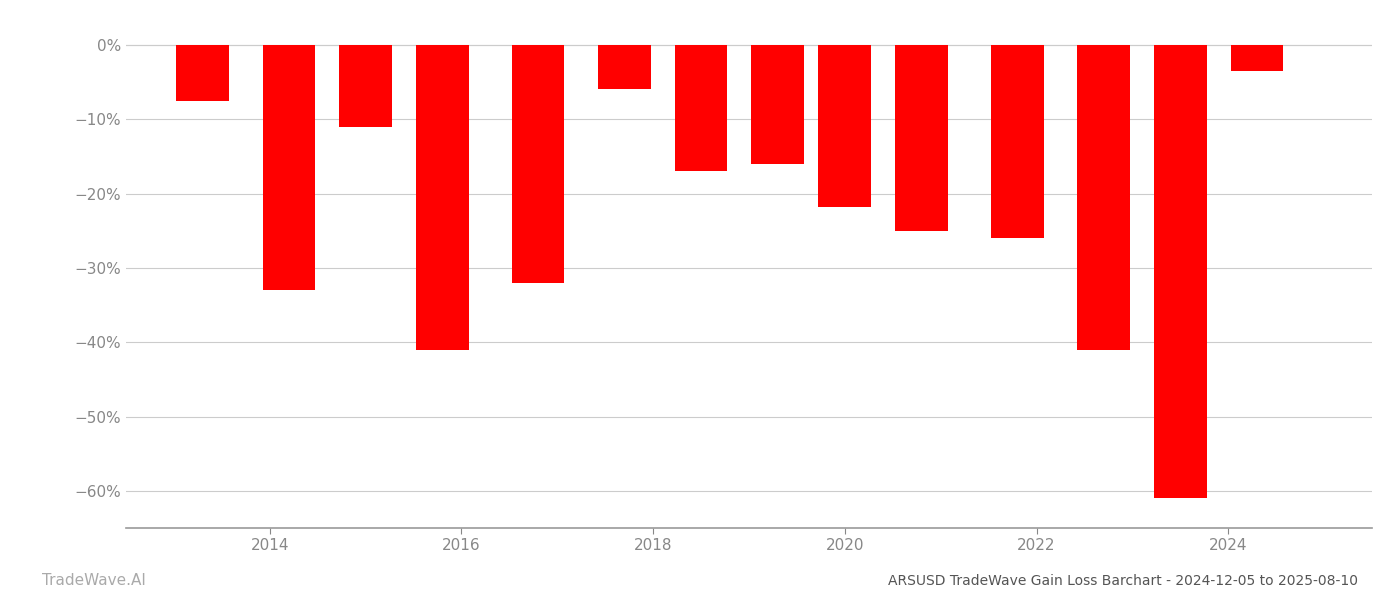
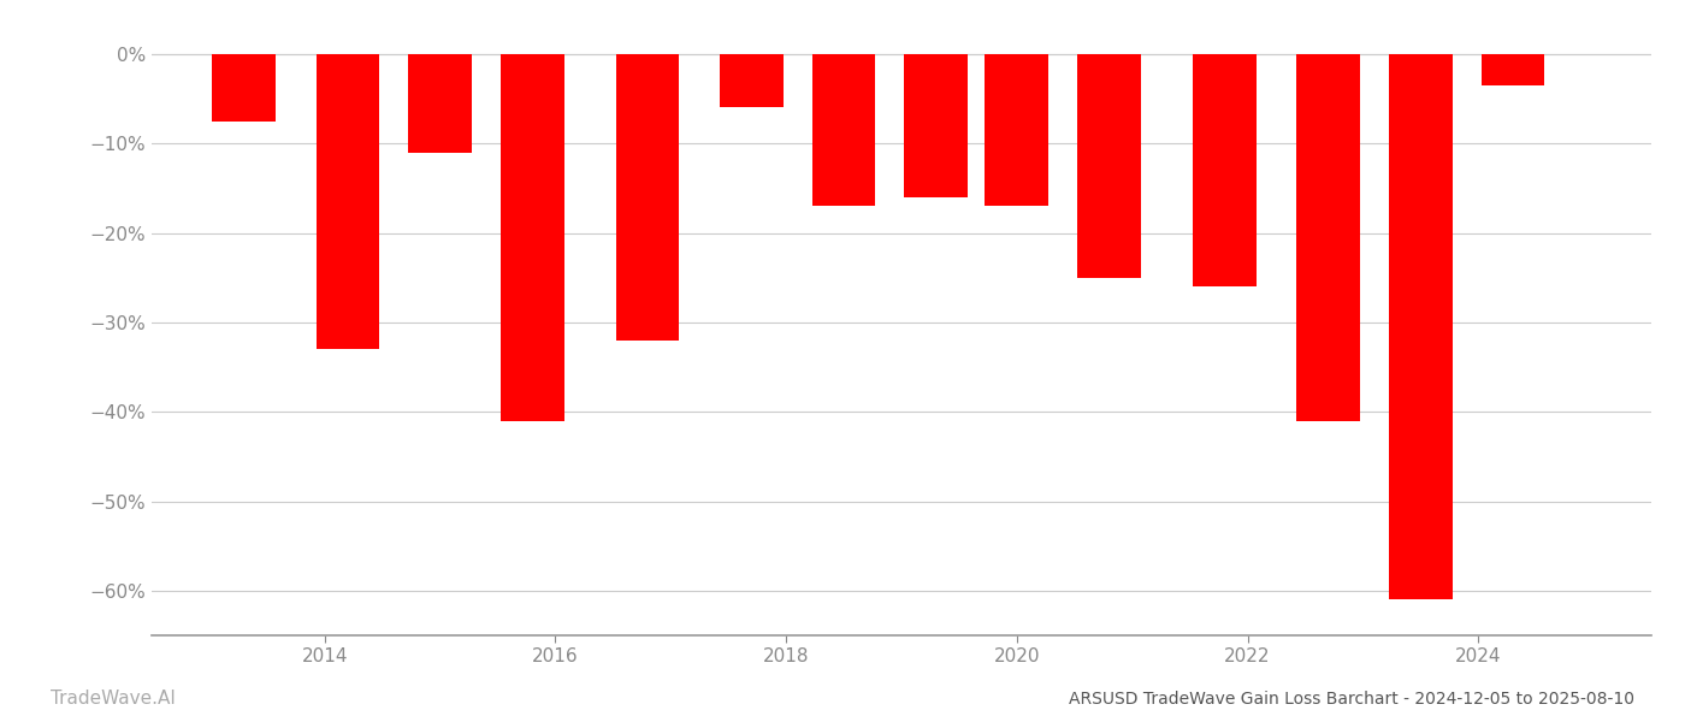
2020: -21.8% -> -17.0%
